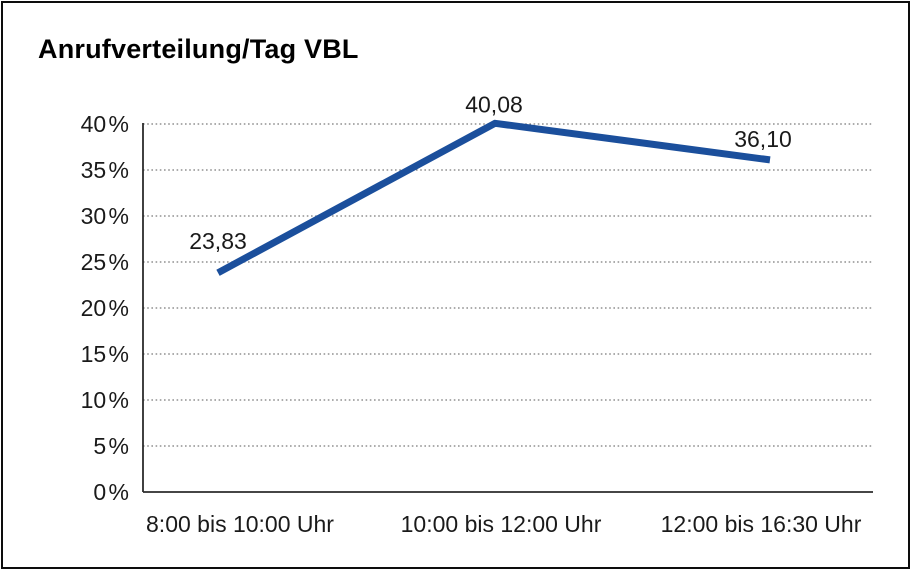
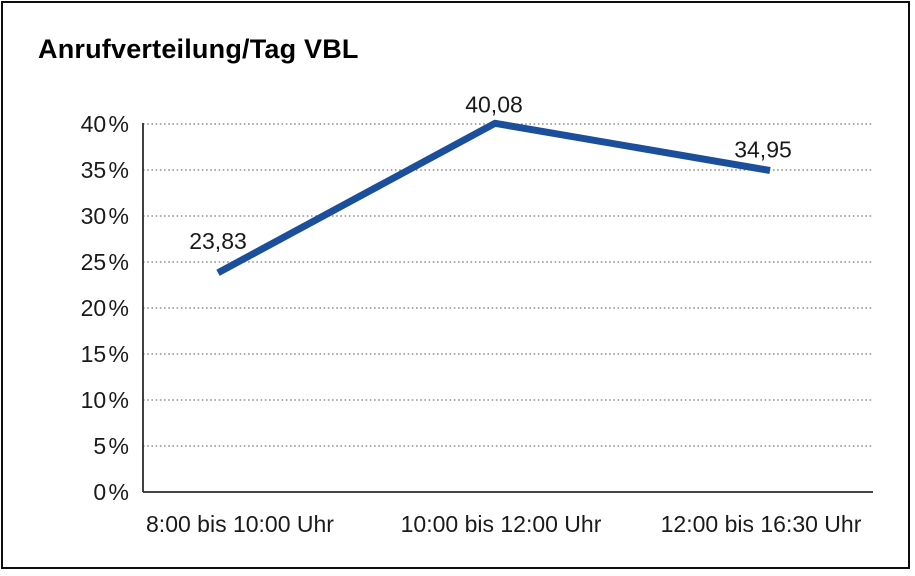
12:00 bis 16:30 Uhr: 36,10 -> 34,95
